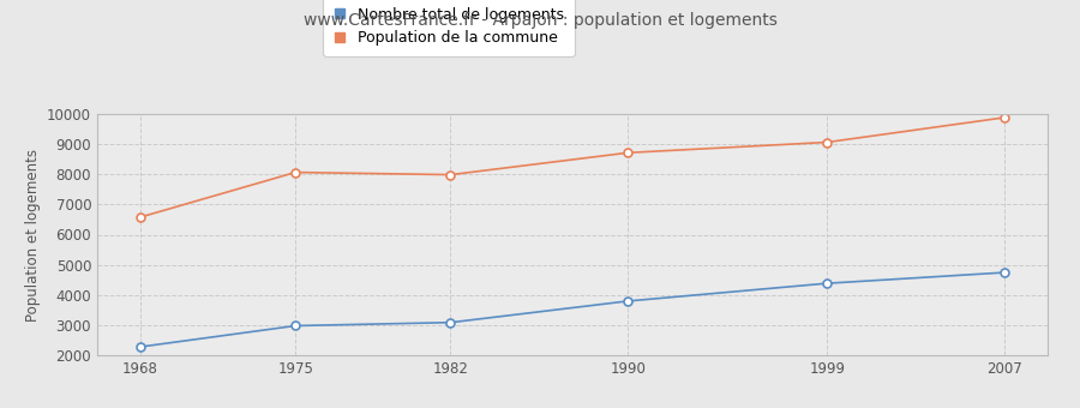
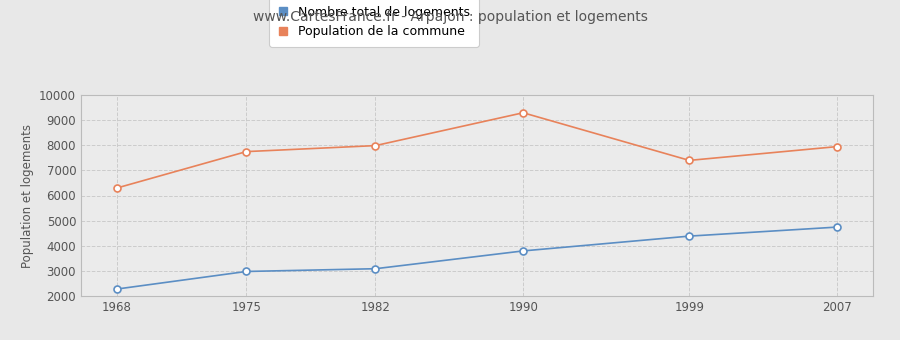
Population de la commune/1968: 6580 -> 6300
Population de la commune/1975: 8070 -> 7750
Population de la commune/1990: 8720 -> 9300
Population de la commune/1999: 9070 -> 7400
Population de la commune/2007: 9890 -> 7950
